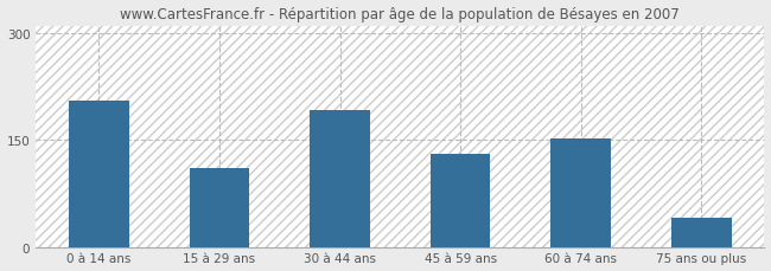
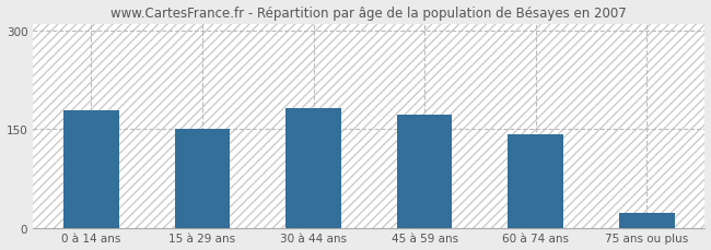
0 à 14 ans: 204 -> 178
15 à 29 ans: 110 -> 150
30 à 44 ans: 192 -> 181
45 à 59 ans: 130 -> 172
60 à 74 ans: 152 -> 142
75 ans ou plus: 40 -> 23
